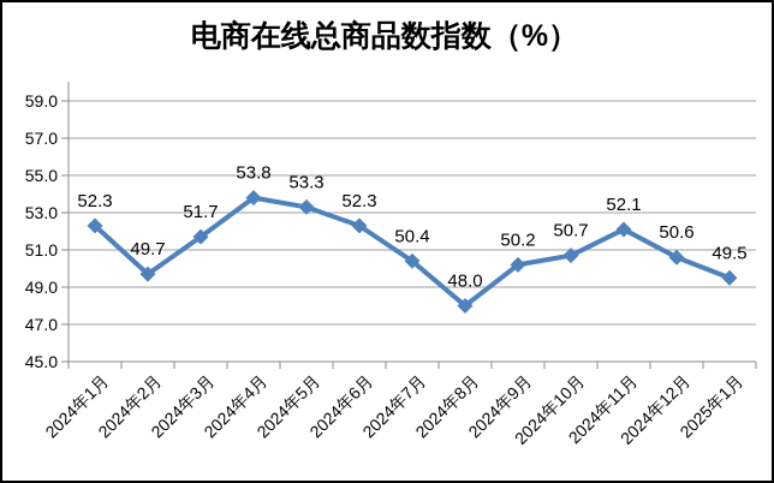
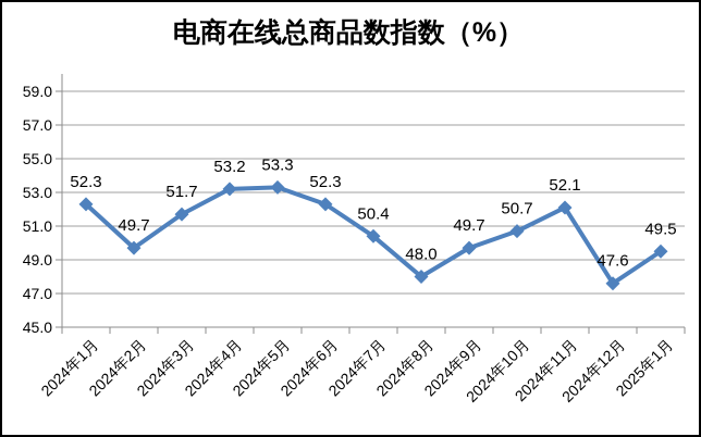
2024年4月: 53.8 -> 53.2
2024年9月: 50.2 -> 49.7
2024年12月: 50.6 -> 47.6
